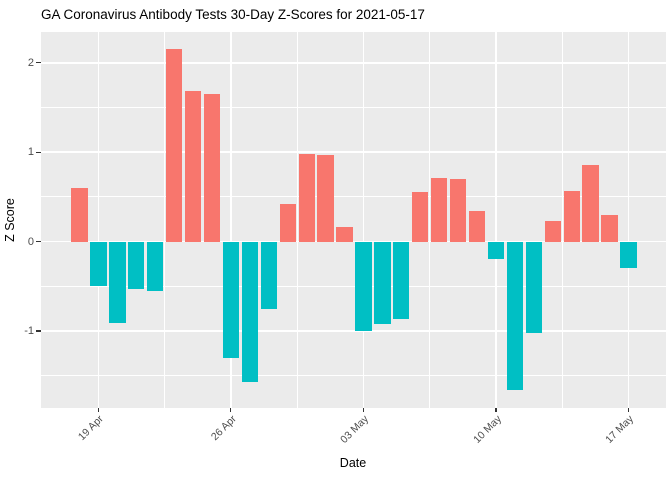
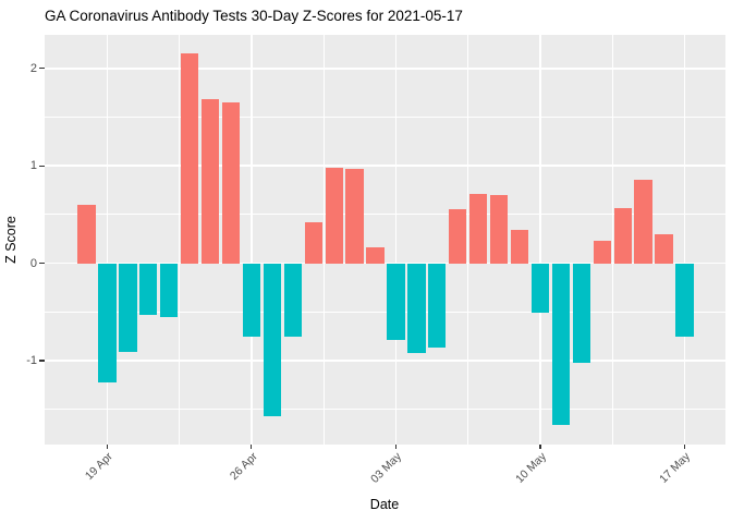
19 Apr: -0.5 -> -1.2
26 Apr: -1.3 -> -0.8
03 May: -1.0 -> -0.8
10 May: -0.2 -> -0.5
17 May: -0.3 -> -0.8
